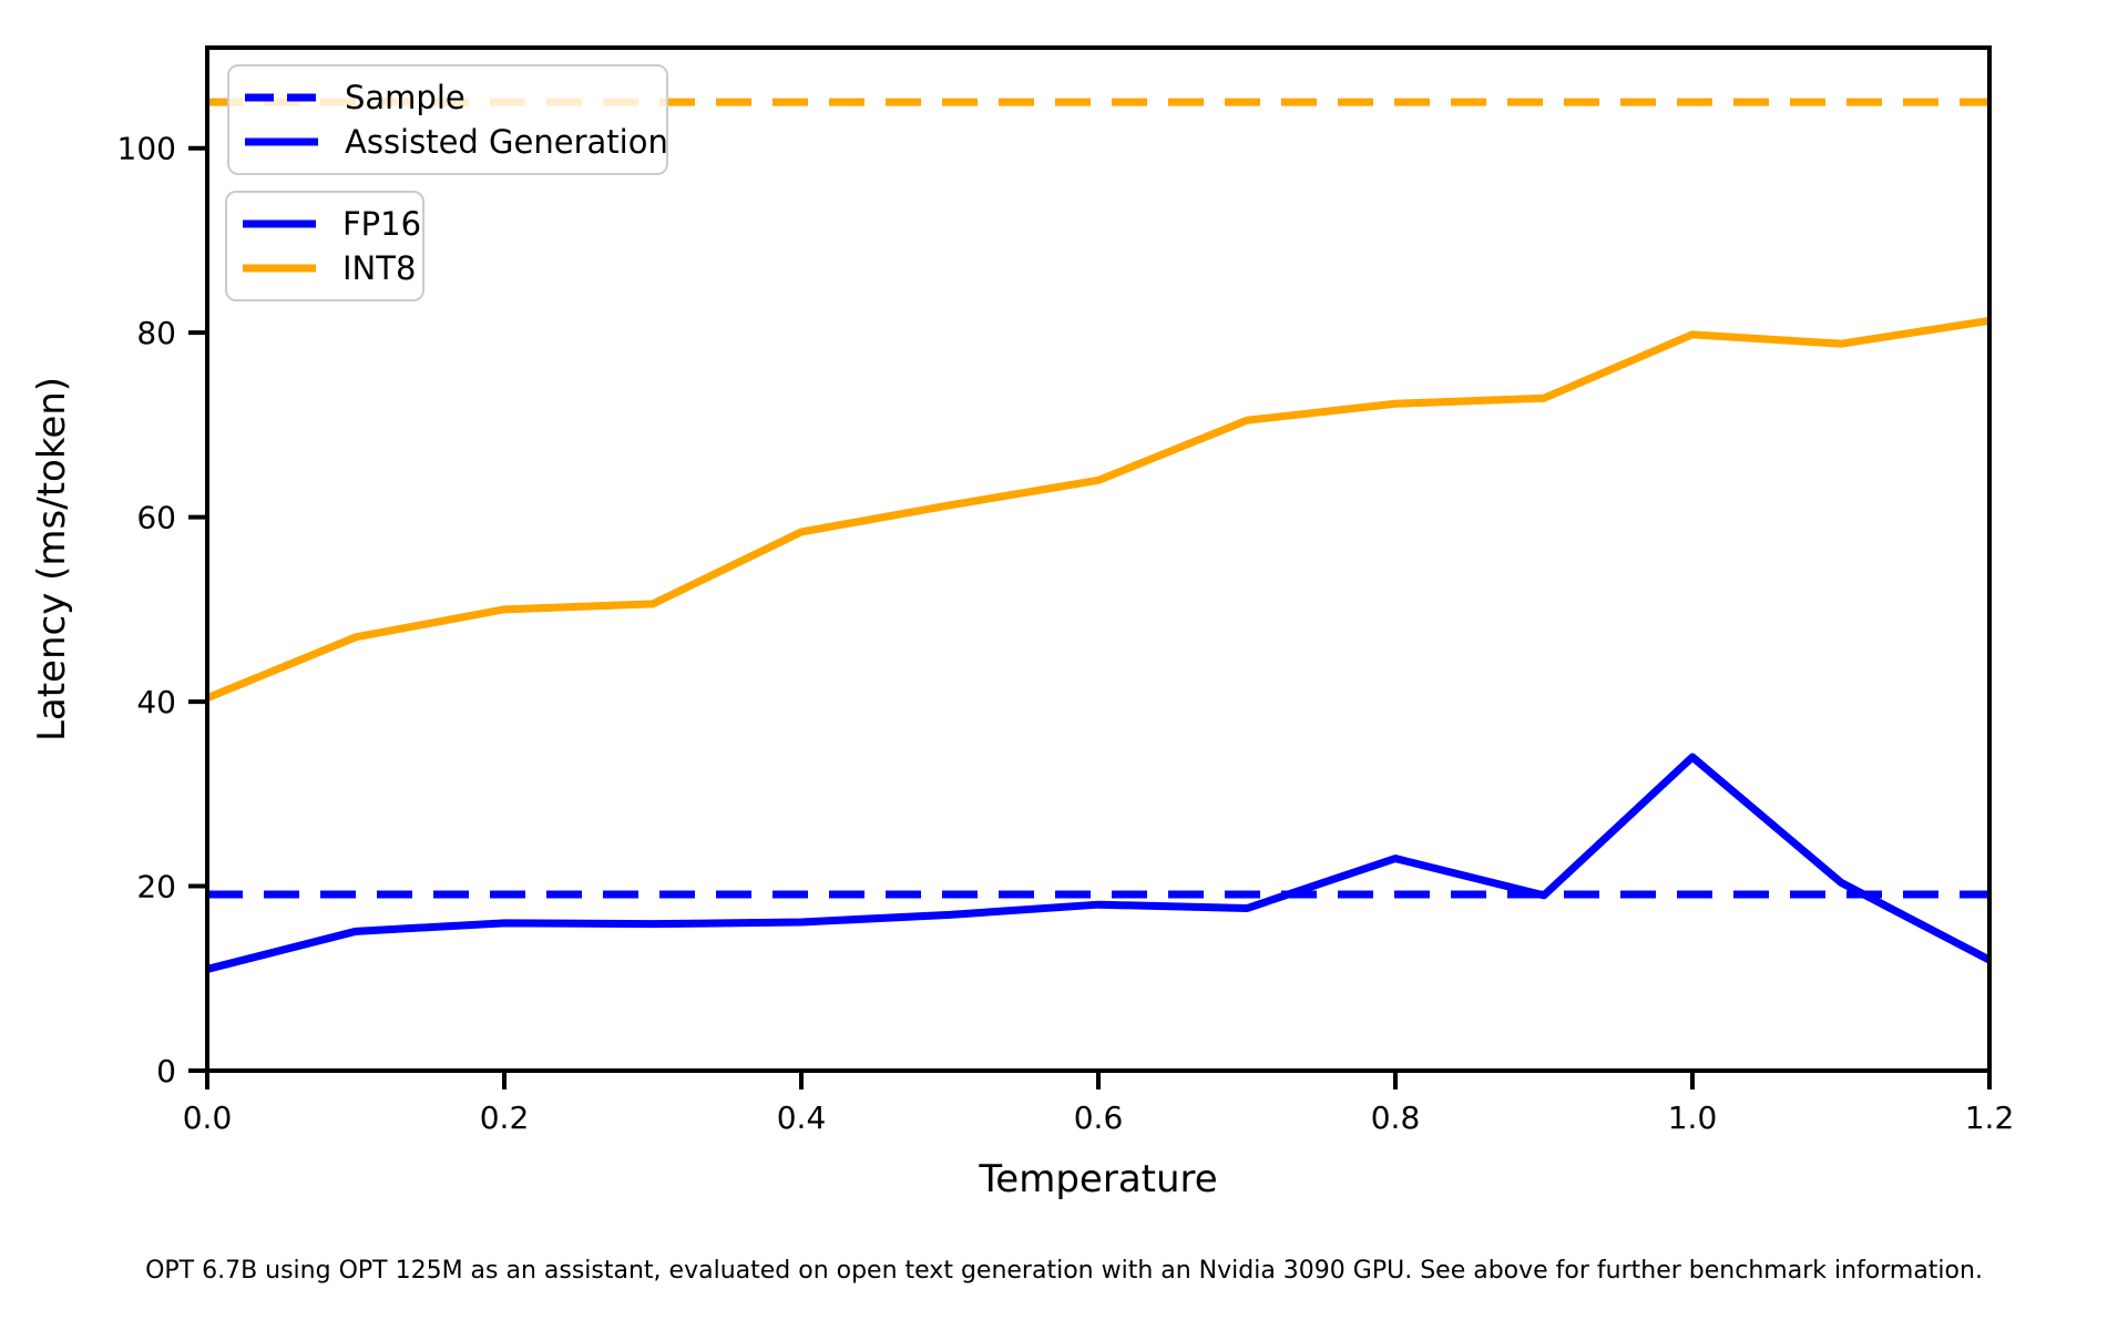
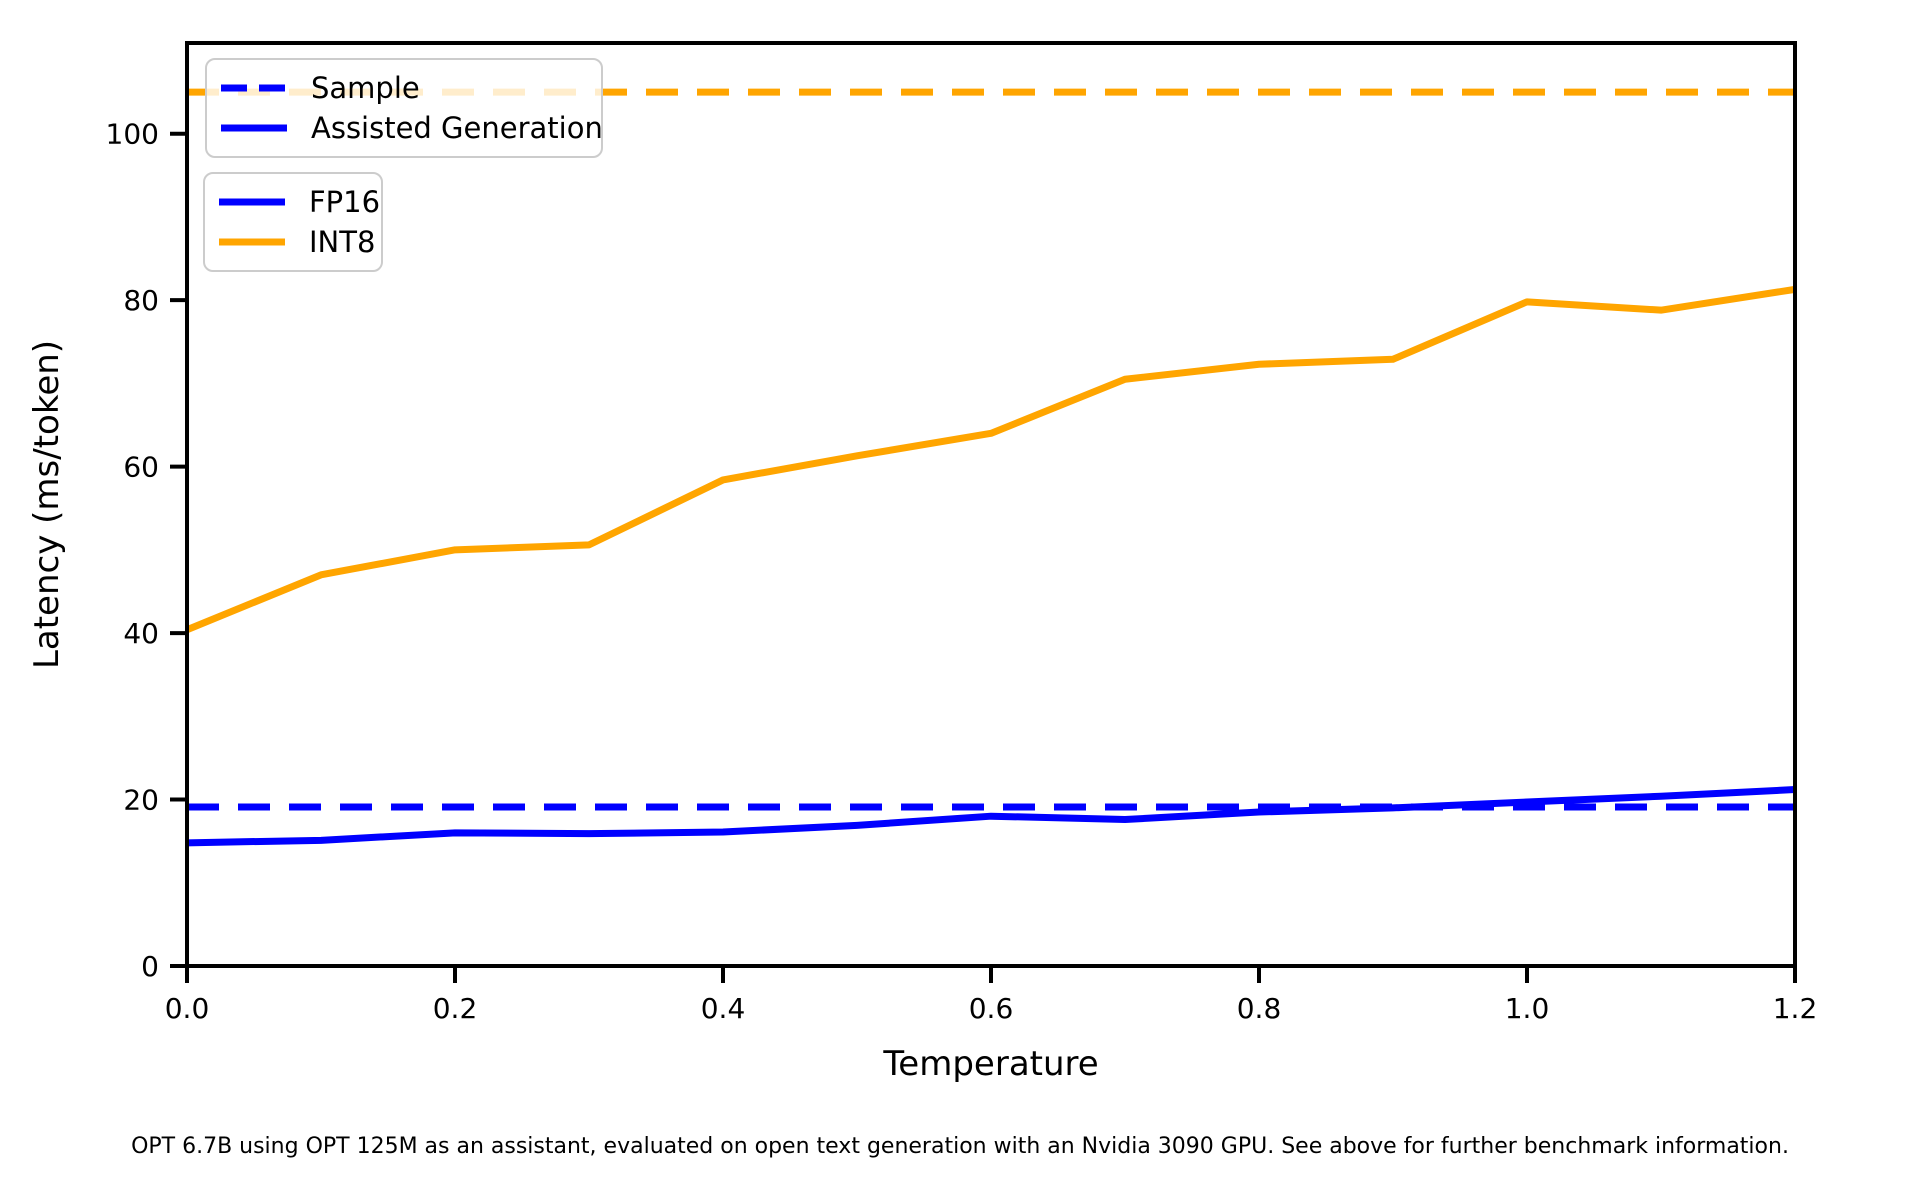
Assisted Generation FP16/0.0: 11 -> 15
Assisted Generation FP16/0.8: 23 -> 18
Assisted Generation FP16/1.0: 34 -> 20
Assisted Generation FP16/1.2: 12 -> 21
